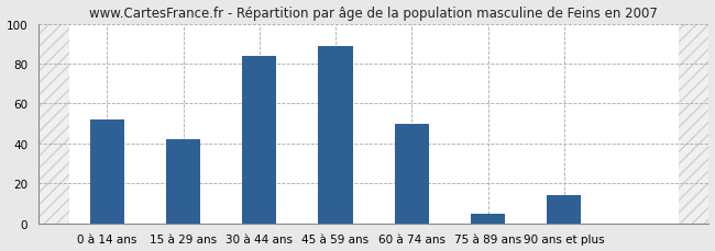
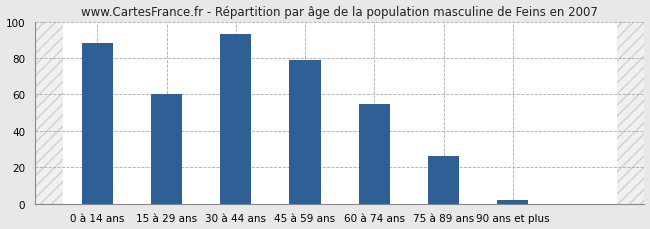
0 à 14 ans: 52 -> 88
15 à 29 ans: 42 -> 60
30 à 44 ans: 84 -> 93
45 à 59 ans: 89 -> 79
60 à 74 ans: 50 -> 55
75 à 89 ans: 5 -> 26
90 ans et plus: 14 -> 2
